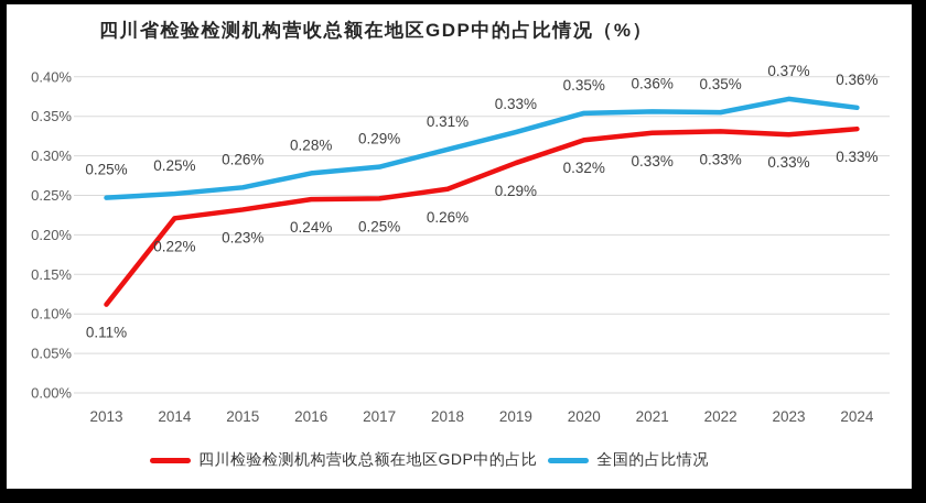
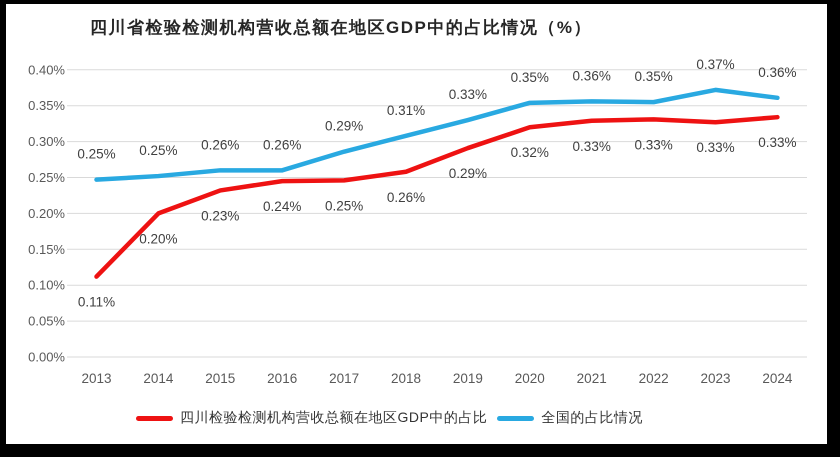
四川检验检测机构营收总额在地区GDP中的占比/2014: 0.22% -> 0.20%
全国的占比情况/2016: 0.28% -> 0.26%
